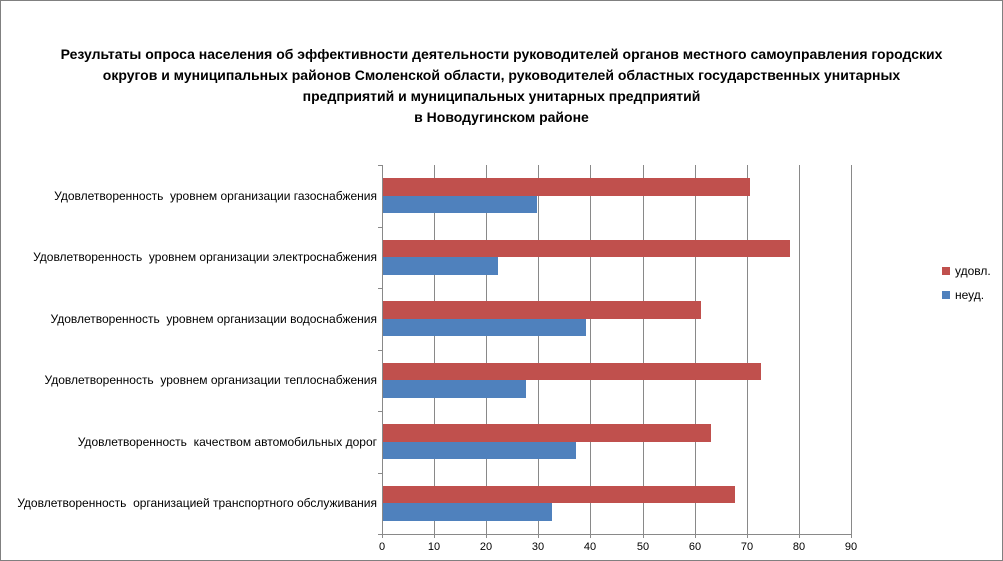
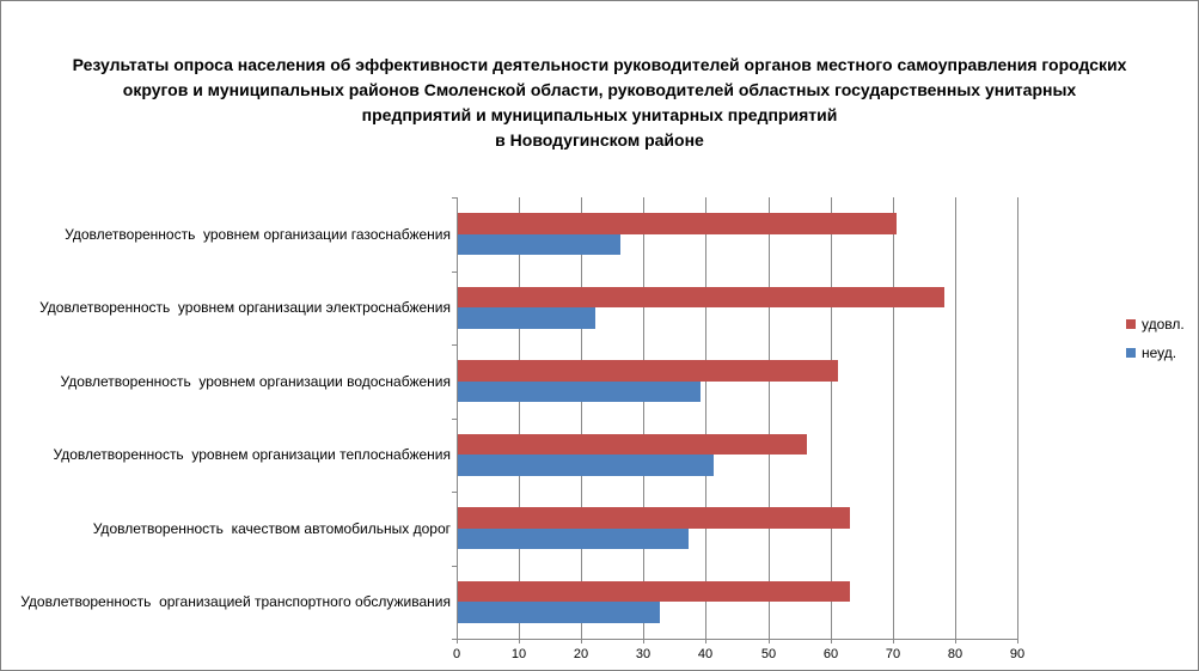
неуд./Удовлетворенность уровнем организации газоснабжения: 30 -> 26
удовл./Удовлетворенность уровнем организации теплоснабжения: 72 -> 56
неуд./Удовлетворенность уровнем организации теплоснабжения: 28 -> 41
удовл./Удовлетворенность организацией транспортного обслуживания: 68 -> 63
